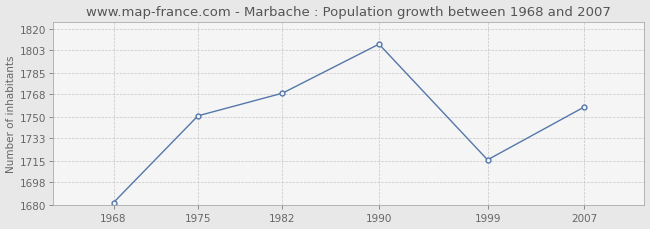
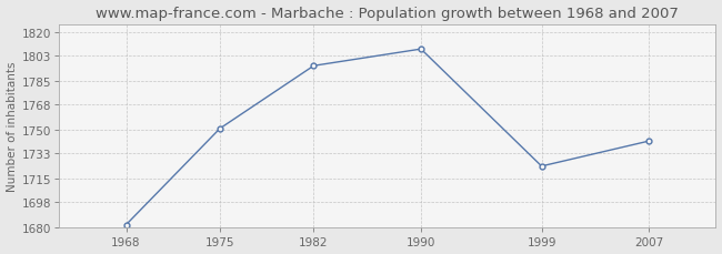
1982: 1769 -> 1796
1999: 1716 -> 1724
2007: 1758 -> 1742
